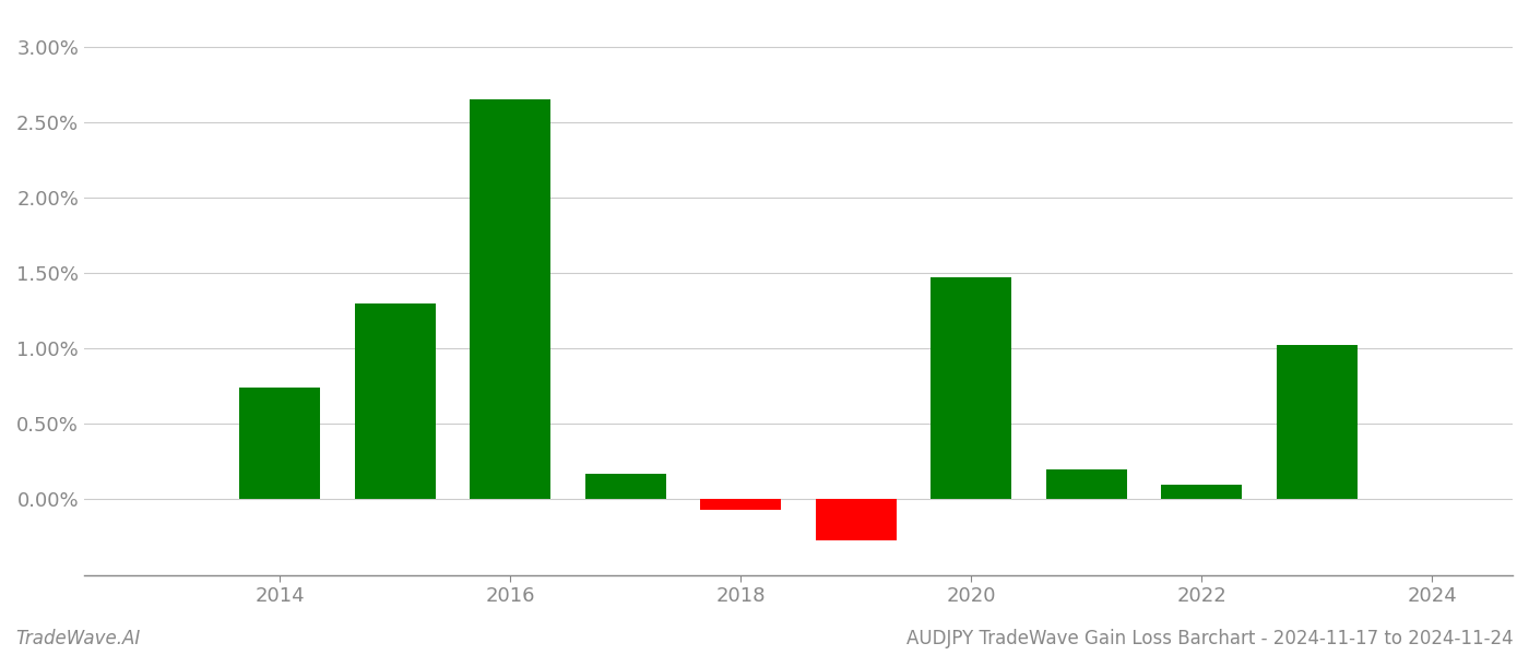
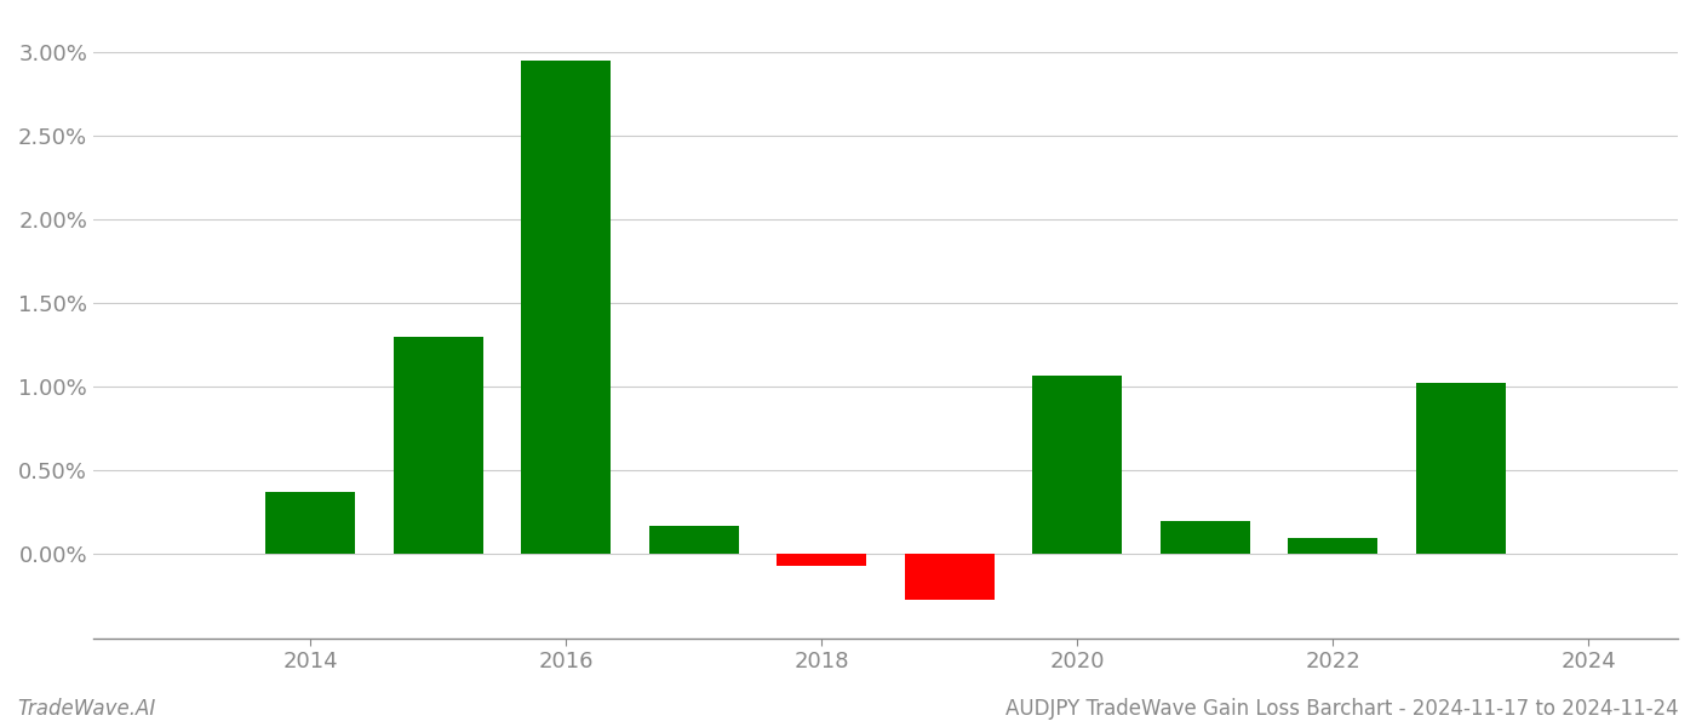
2014: 0.74% -> 0.37%
2016: 2.65% -> 2.95%
2020: 1.47% -> 1.07%
